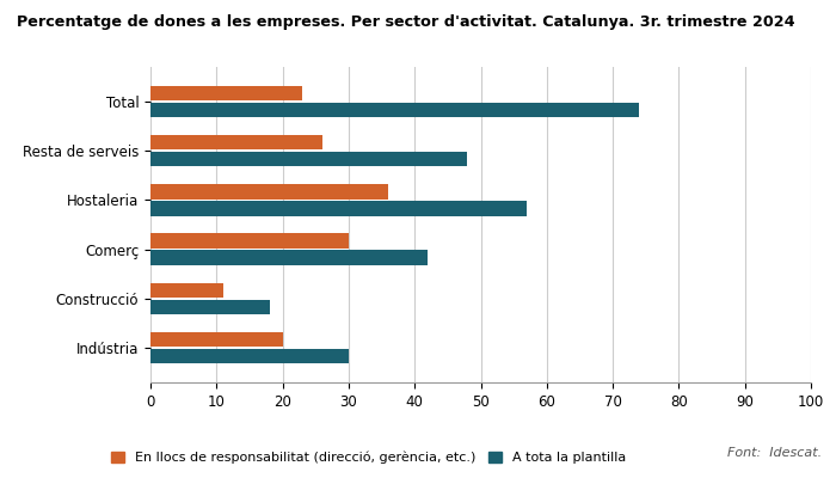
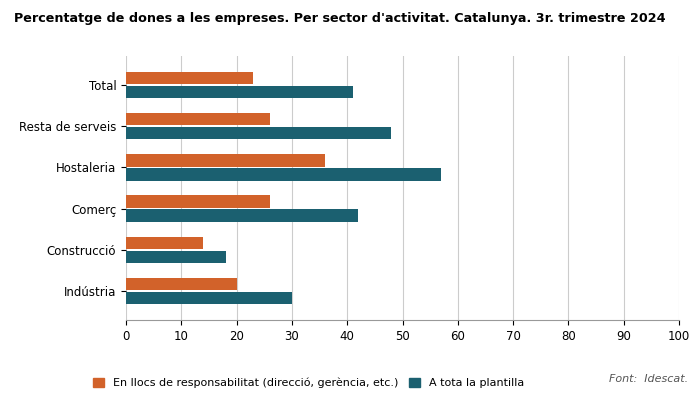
A tota la plantilla/Total: 74 -> 41
En llocs de responsabilitat (direcció, gerència, etc.)/Comerç: 30 -> 26
En llocs de responsabilitat (direcció, gerència, etc.)/Construcció: 11 -> 14
